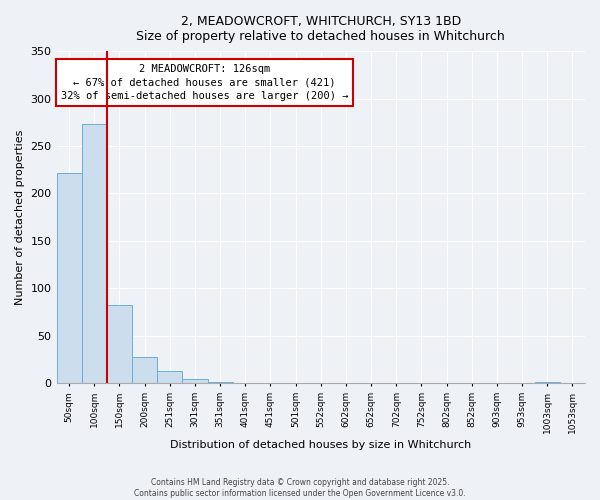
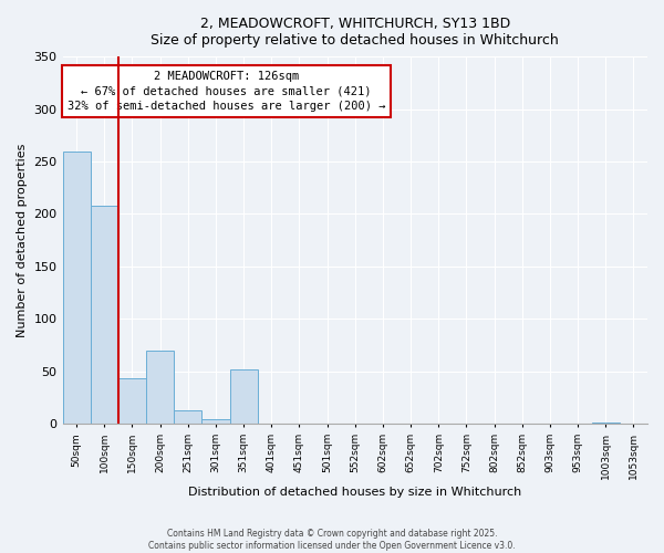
50sqm: 222 -> 260
100sqm: 273 -> 208
150sqm: 83 -> 44
200sqm: 28 -> 70
351sqm: 1 -> 52
